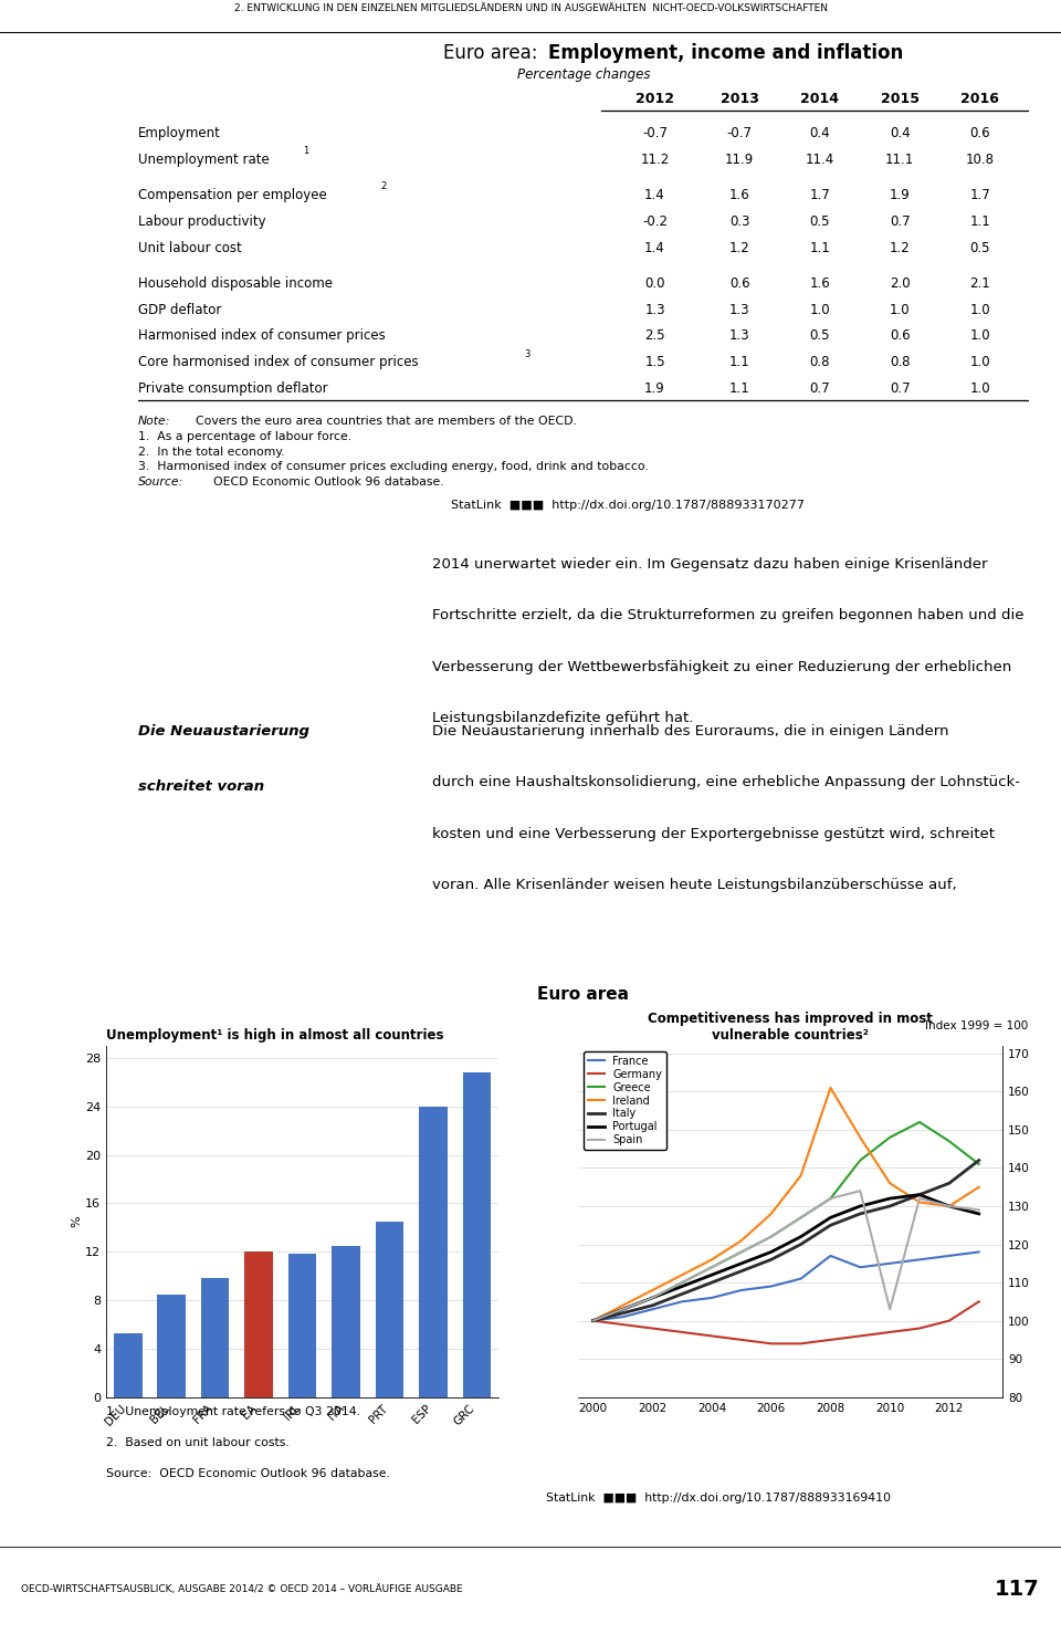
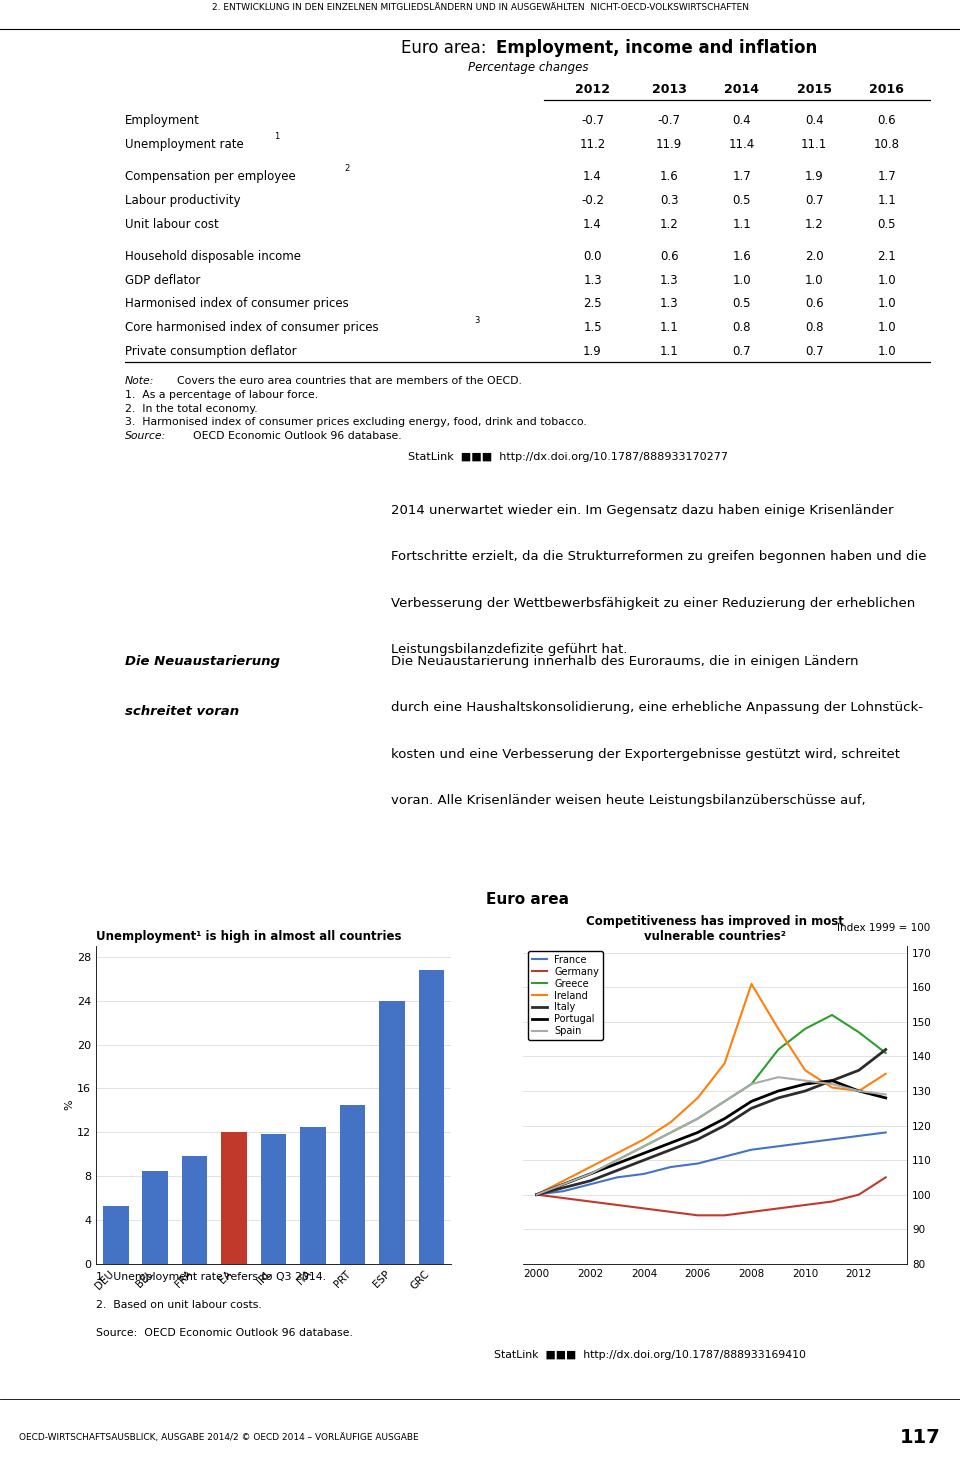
Competitiveness has improved in most vulnerable countries²/France/2008: 117 -> 113
Competitiveness has improved in most vulnerable countries²/Spain/2010: 103 -> 133
